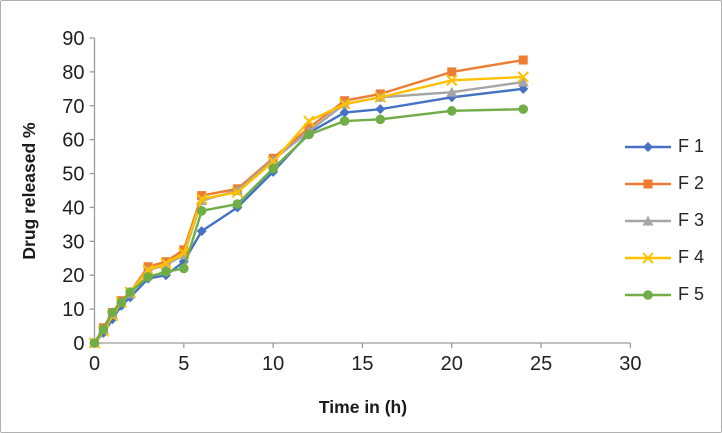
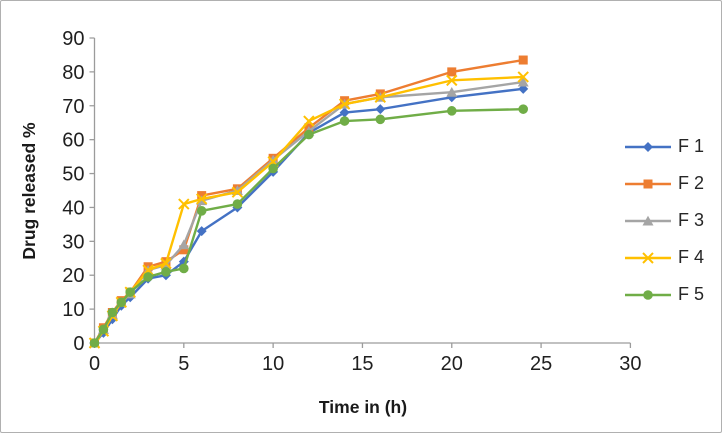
F 3/5: 26 -> 29
F 4/5: 26 -> 41
